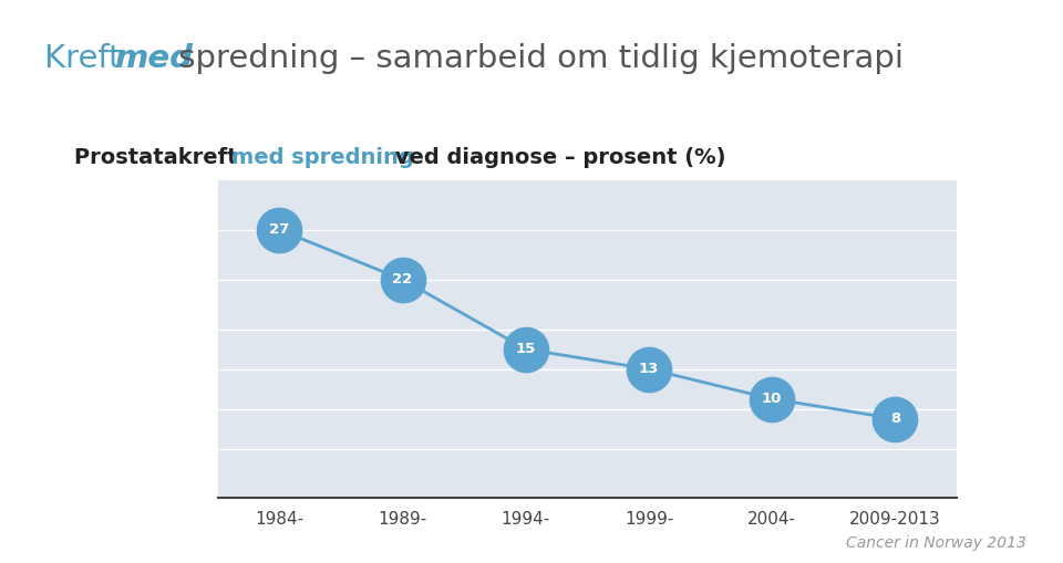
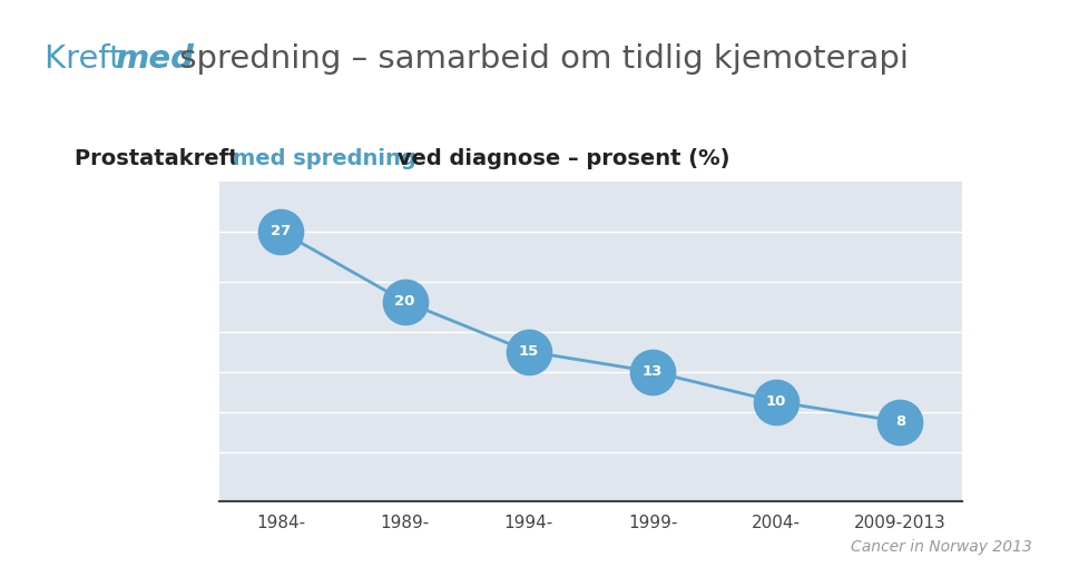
1989-: 22 -> 20
